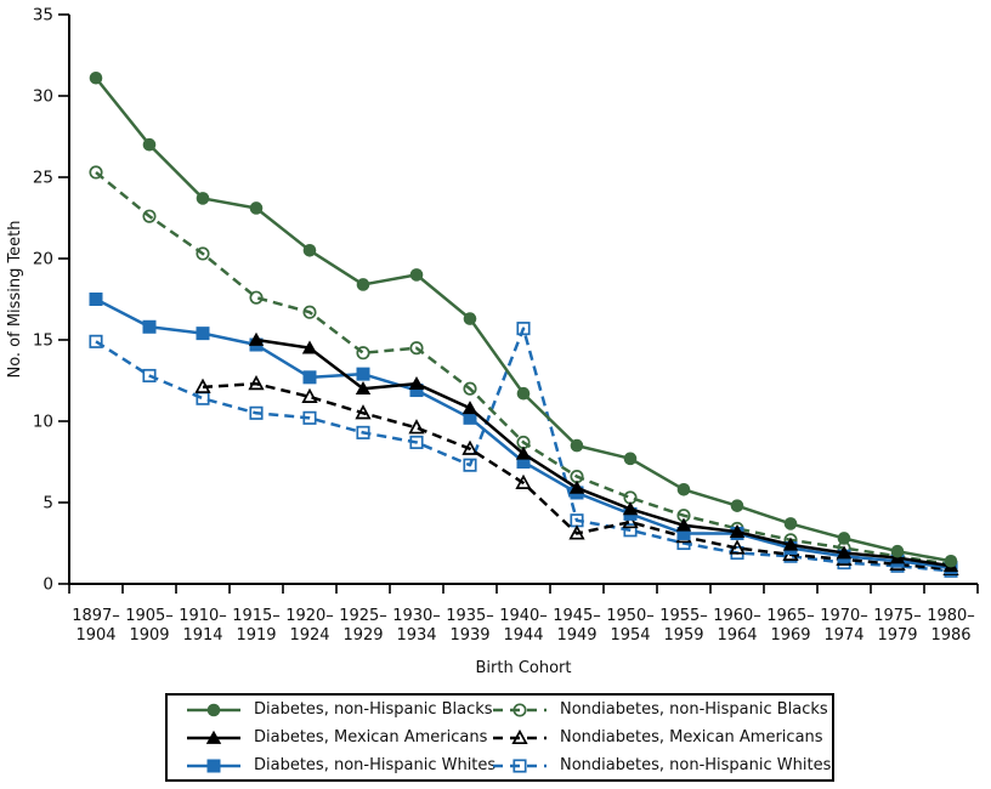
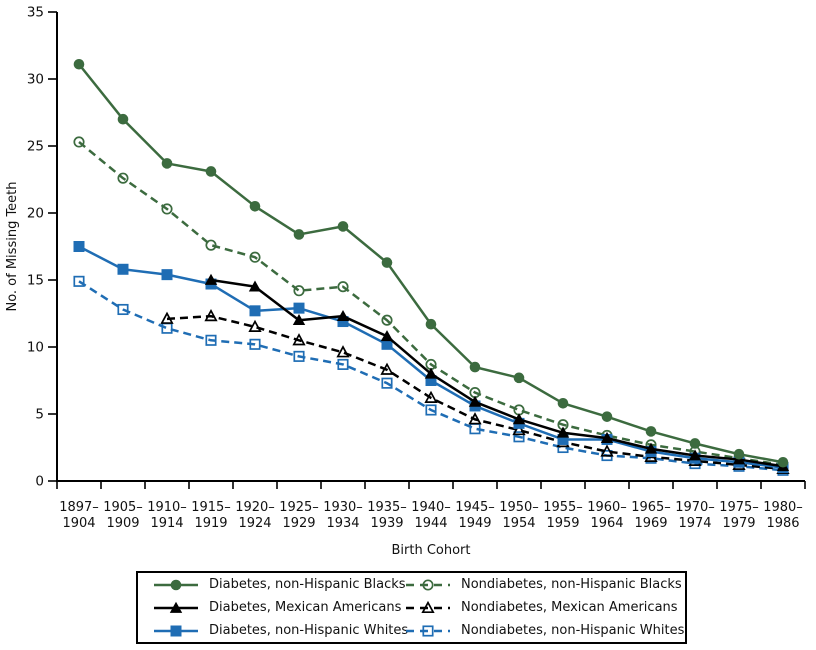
Nondiabetes, non-Hispanic Whites/1940–1944: 15.7 -> 5.3
Nondiabetes, Mexican Americans/1945–1949: 3.1 -> 4.6
